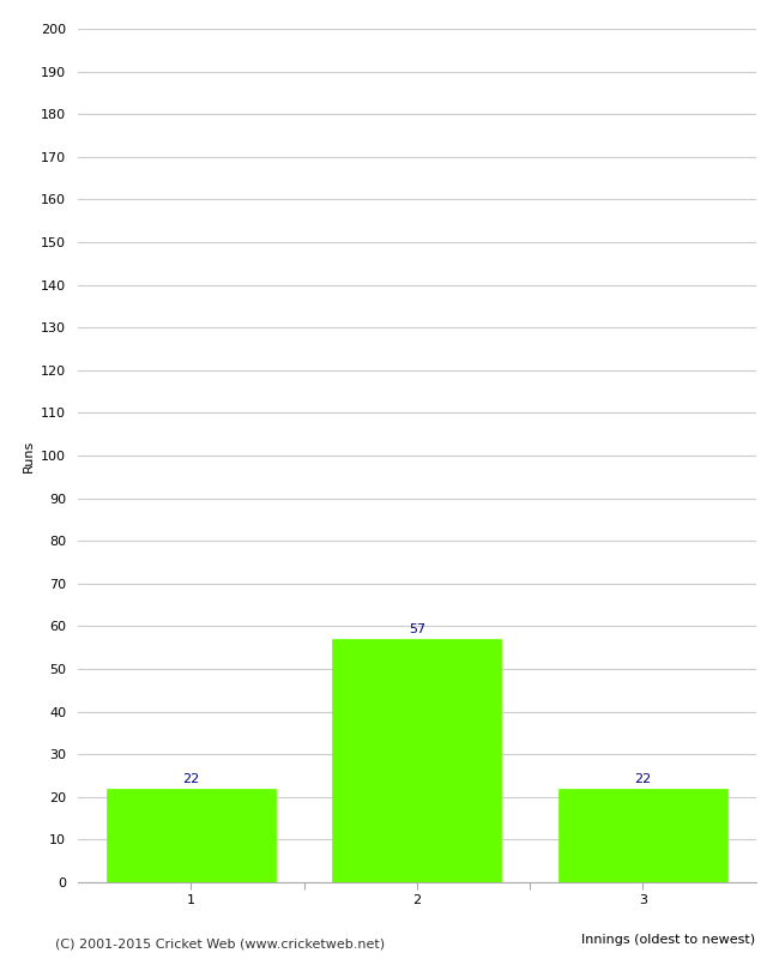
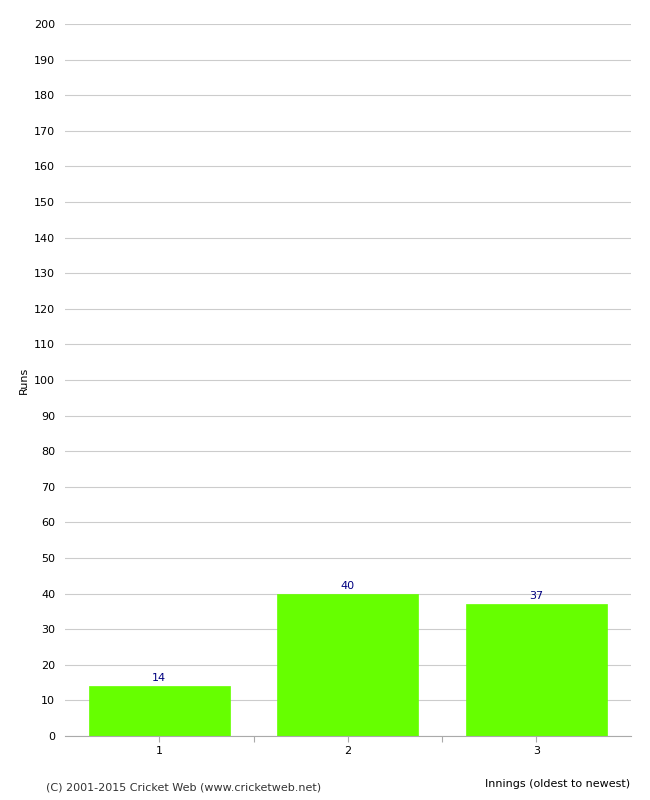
1: 22 -> 14
2: 57 -> 40
3: 22 -> 37
